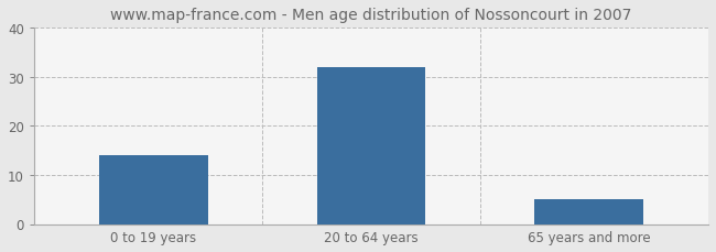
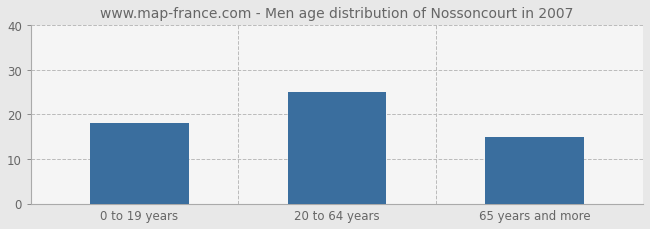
0 to 19 years: 14 -> 18
20 to 64 years: 32 -> 25
65 years and more: 5 -> 15
